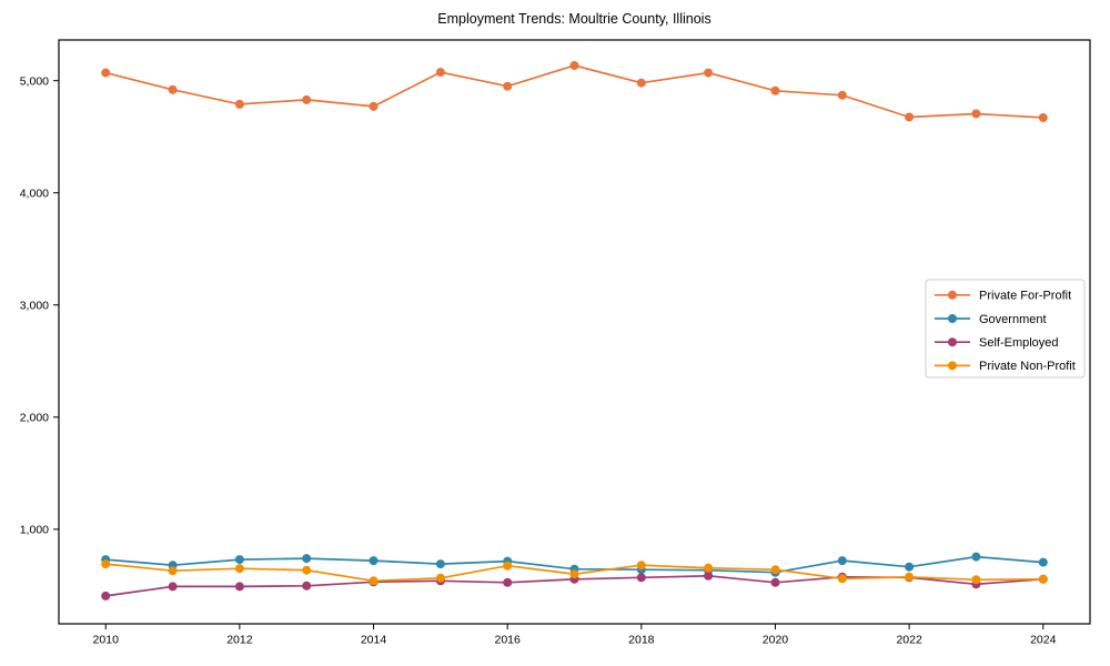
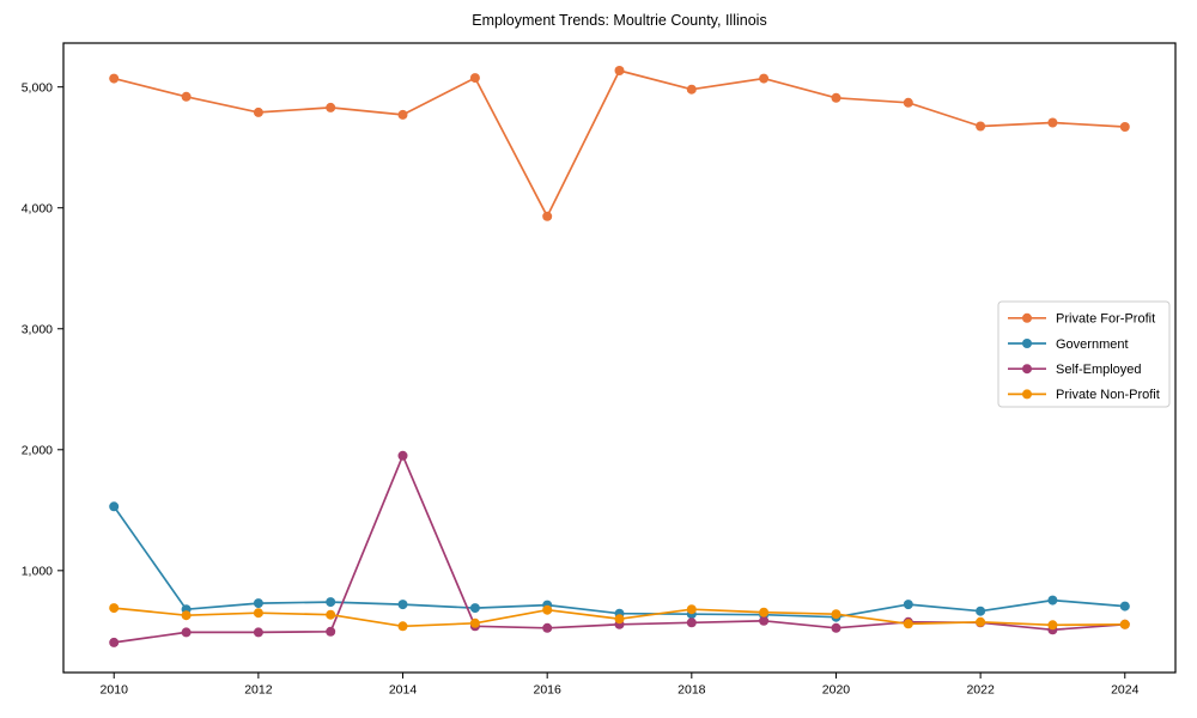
Government/2010: 730 -> 1530
Self-Employed/2014: 530 -> 1950
Private For-Profit/2016: 4950 -> 3930
